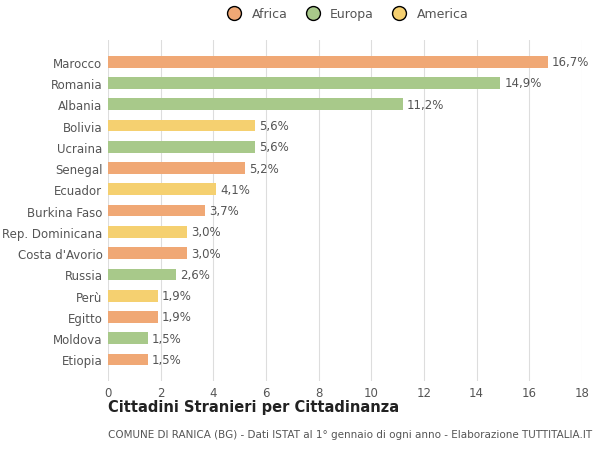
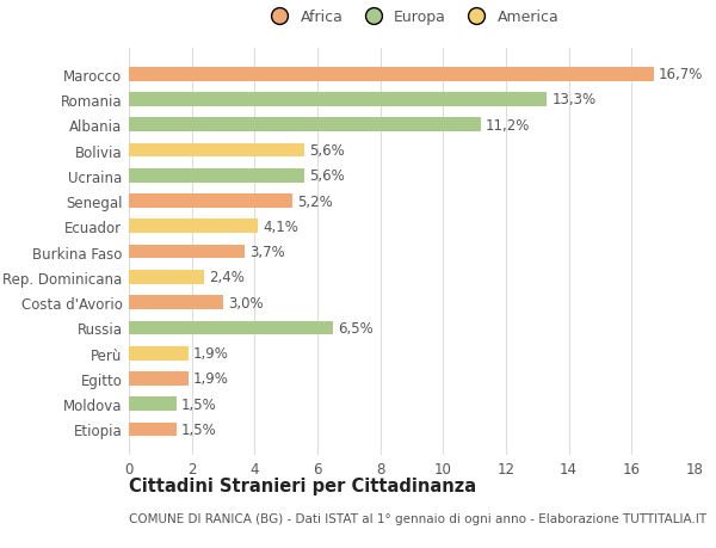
Romania: 14,9% -> 13,3%
Rep. Dominicana: 3,0% -> 2,4%
Russia: 2,6% -> 6,5%
